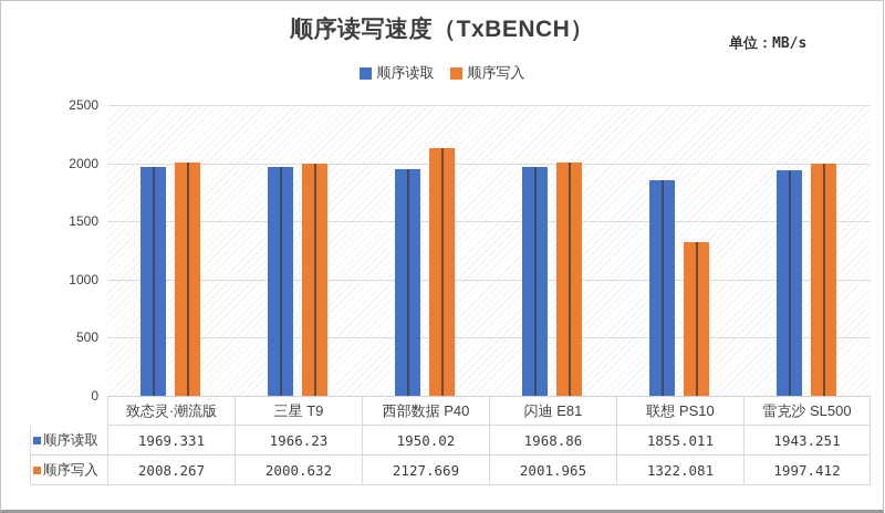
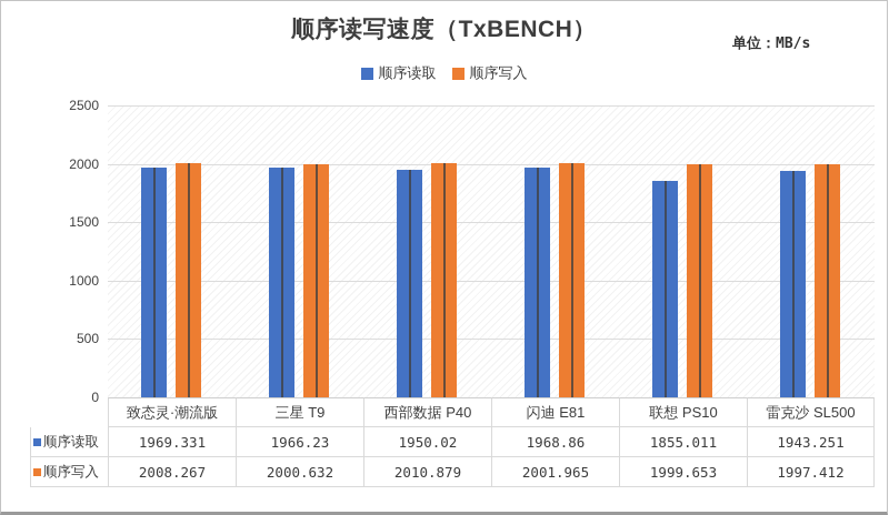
顺序写入/西部数据 P40: 2127.669 -> 2010.879
顺序写入/联想 PS10: 1322.081 -> 1999.653
